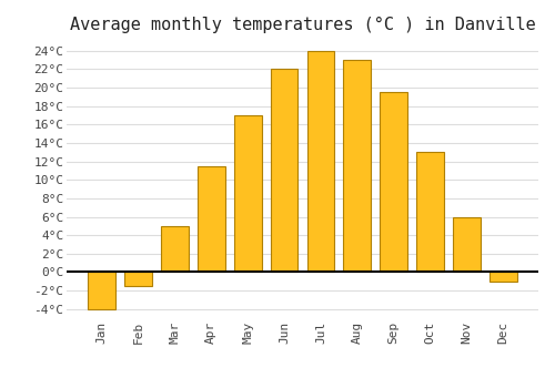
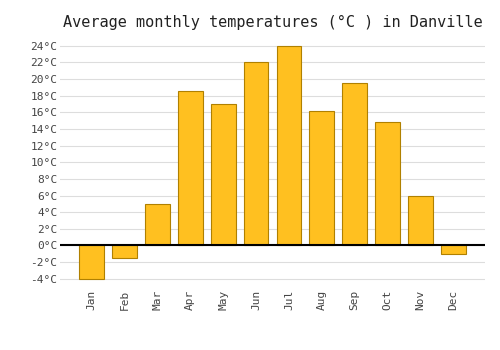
Apr: 11.5°C -> 18.6°C
Aug: 23.0°C -> 16.2°C
Oct: 13.0°C -> 14.8°C
